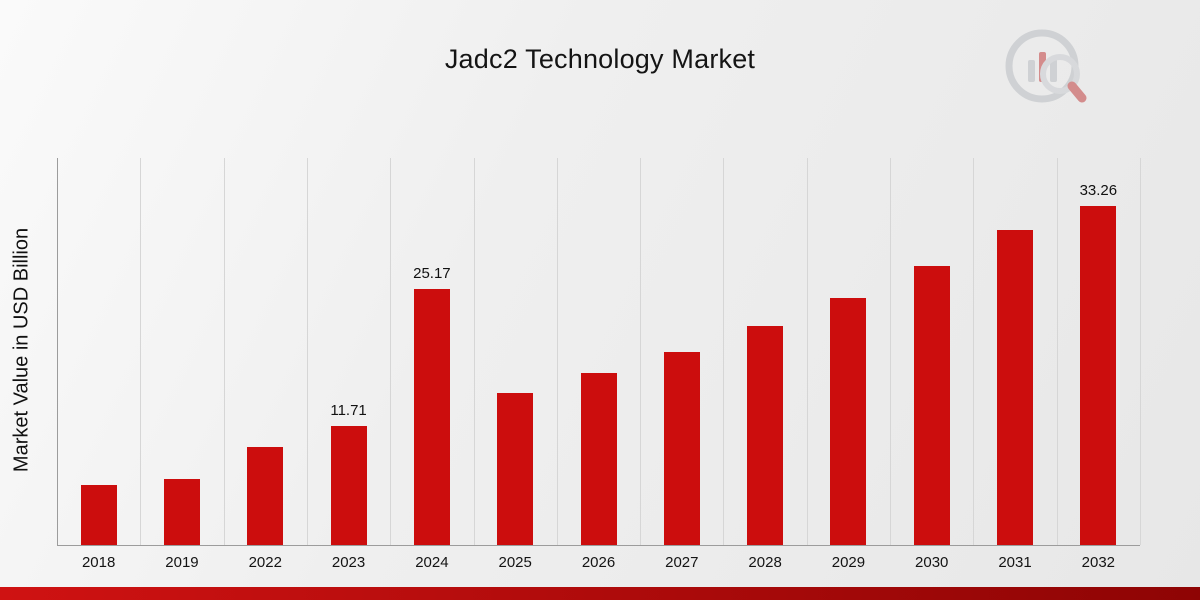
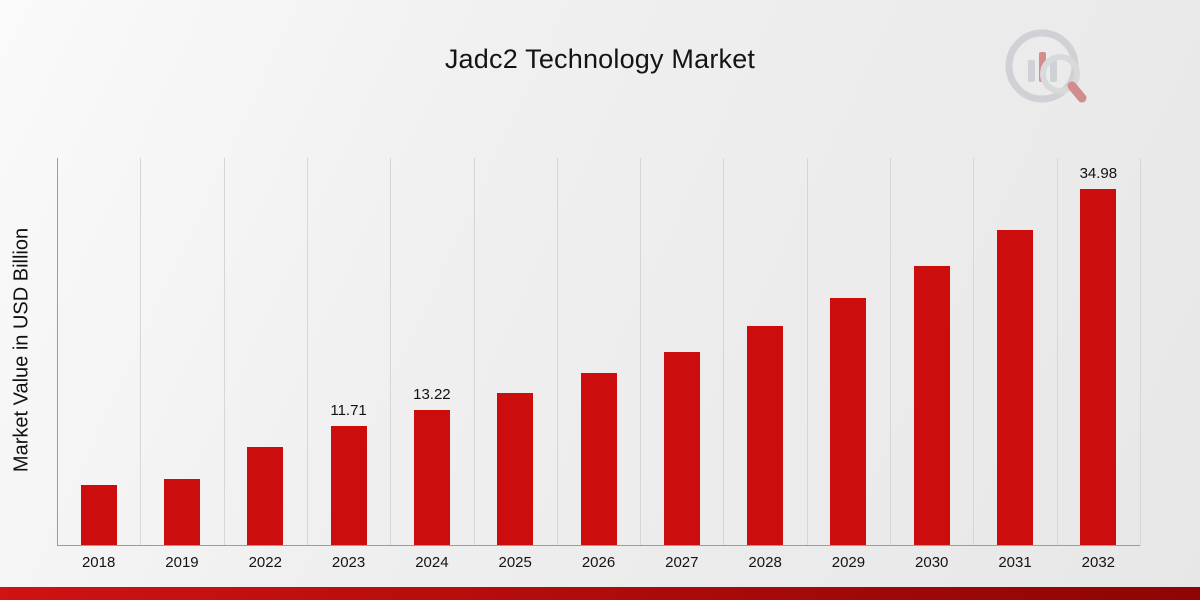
2024: 25.17 -> 13.22
2032: 33.26 -> 34.98
